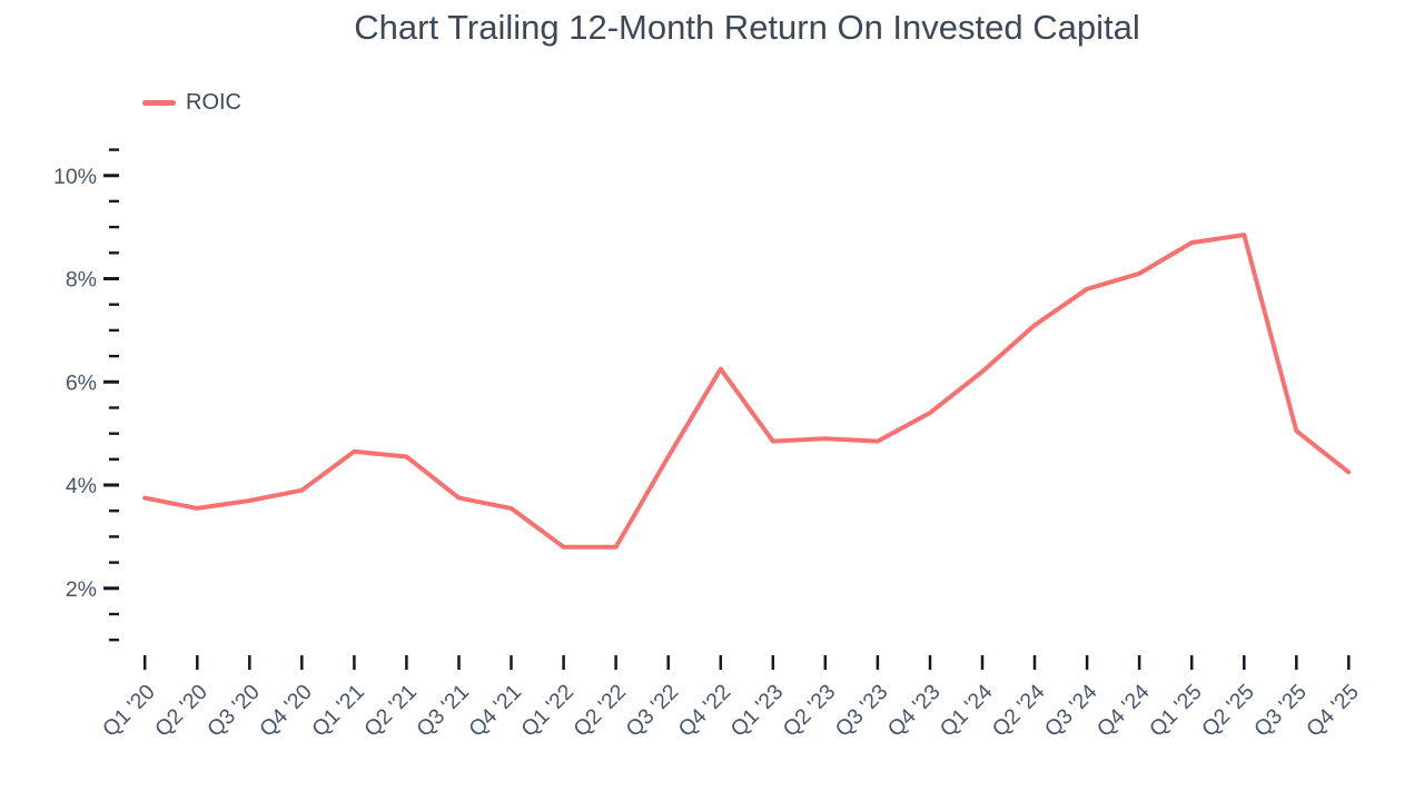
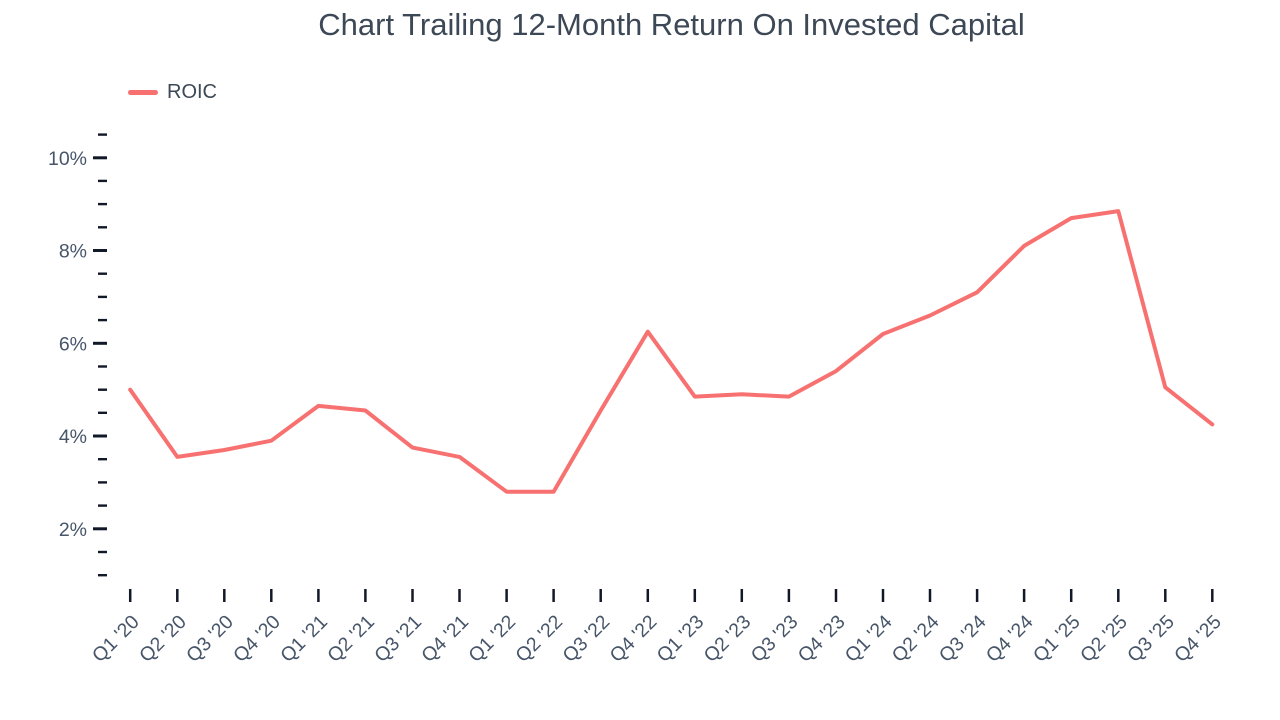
Q1 '20: 3.8% -> 5.0%
Q2 '24: 7.1% -> 6.6%
Q3 '24: 7.8% -> 7.1%
